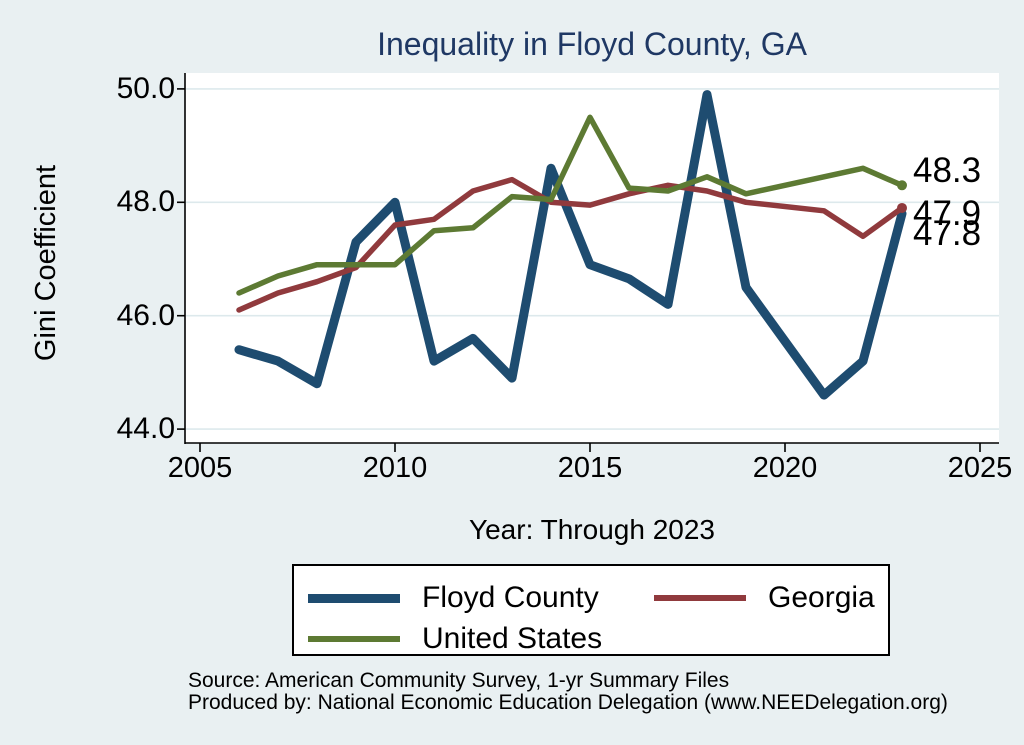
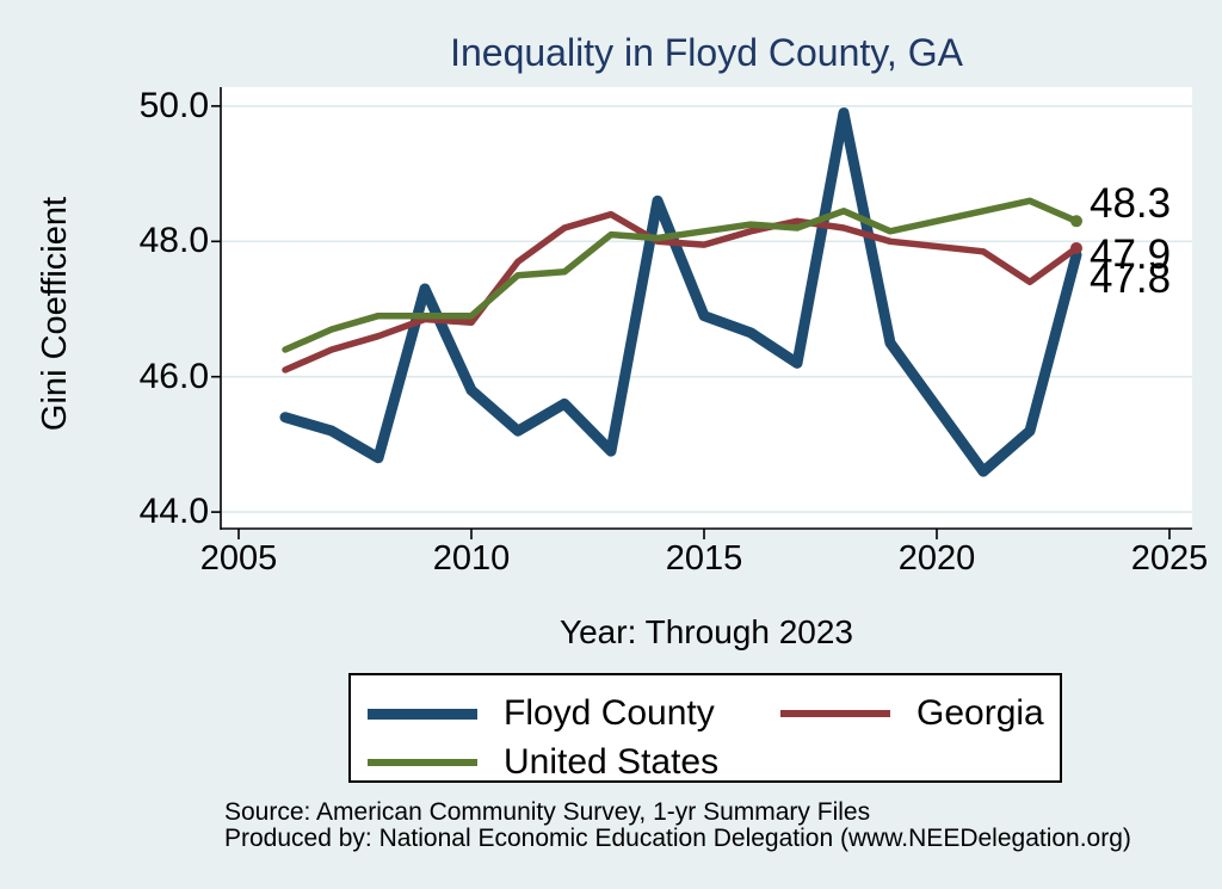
Floyd County/2010: 48.0 -> 45.8
Georgia/2010: 47.6 -> 46.8
United States/2015: 49.5 -> 48.1
